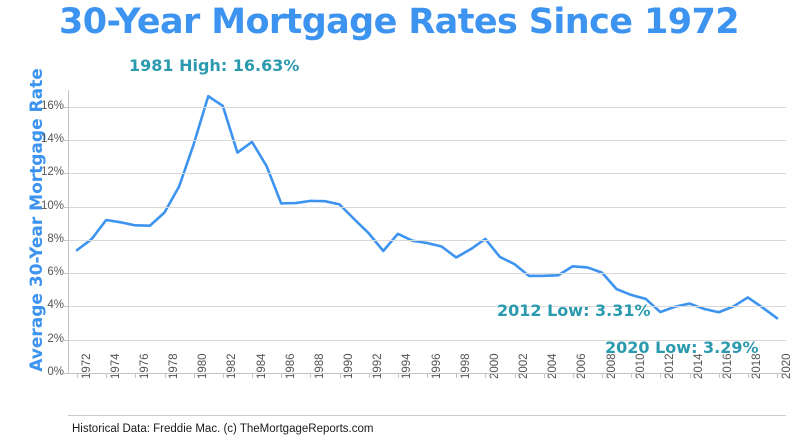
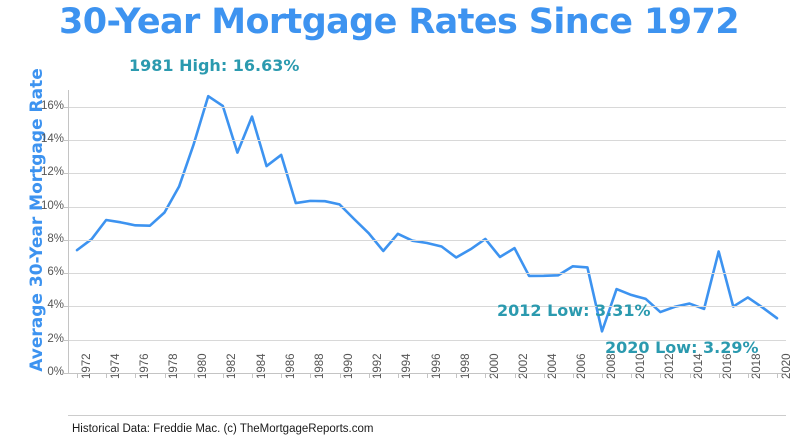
1984: 13.9% -> 15.4%
1986: 10.2% -> 13.1%
2002: 6.5% -> 7.5%
2008: 6.0% -> 2.5%
2016: 3.6% -> 7.3%
